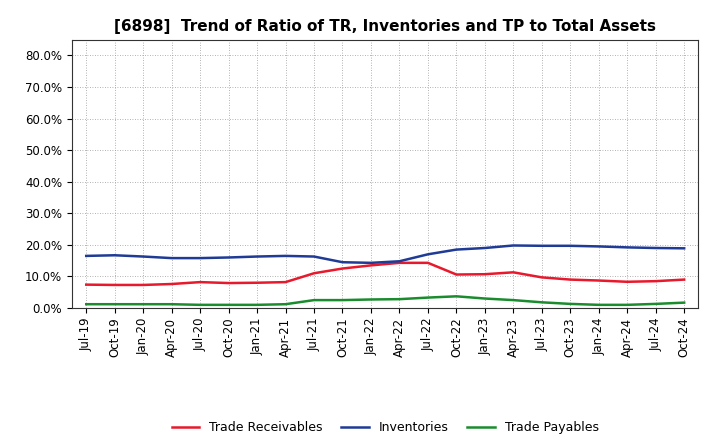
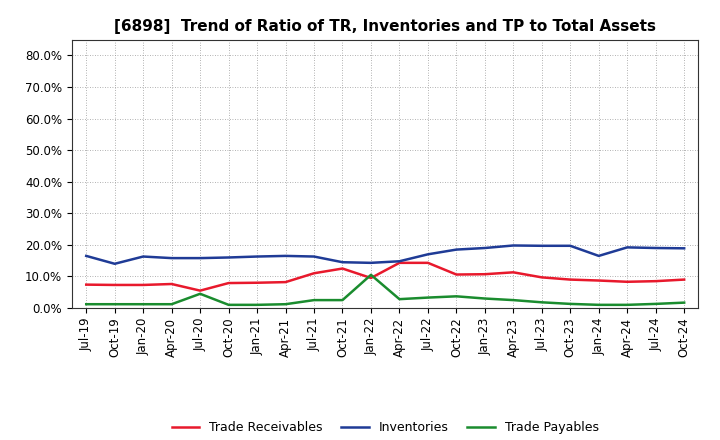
Inventories/Oct-19: 16.7% -> 14.0%
Trade Receivables/Jul-20: 8.2% -> 5.5%
Trade Payables/Jul-20: 1.0% -> 4.5%
Trade Receivables/Jan-22: 13.5% -> 9.5%
Trade Payables/Jan-22: 2.7% -> 10.5%
Inventories/Jan-24: 19.5% -> 16.5%
